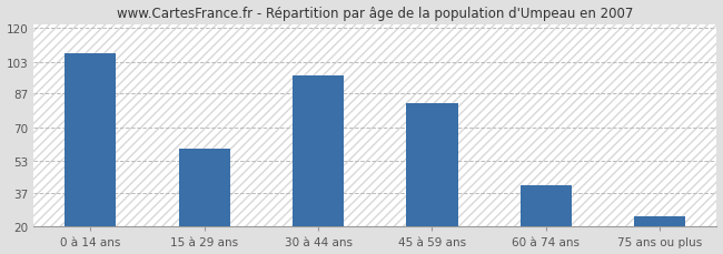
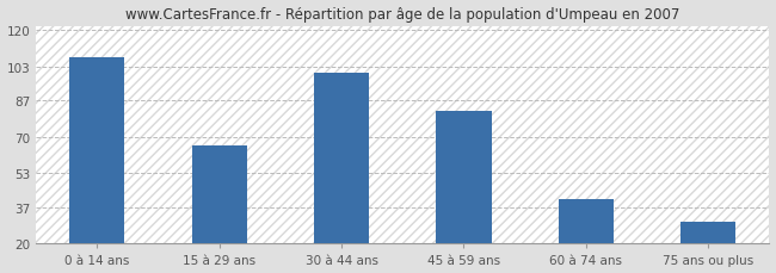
15 à 29 ans: 59 -> 66
30 à 44 ans: 96 -> 100
75 ans ou plus: 25 -> 30
